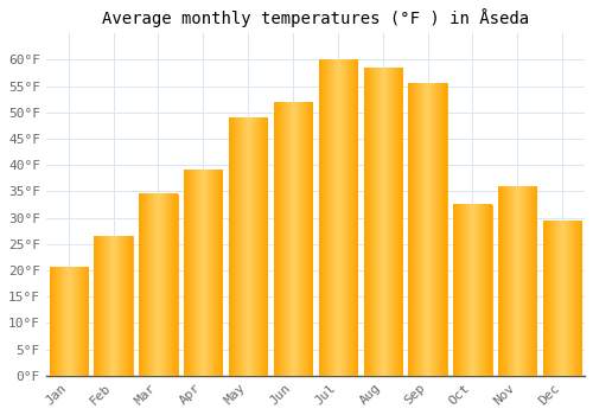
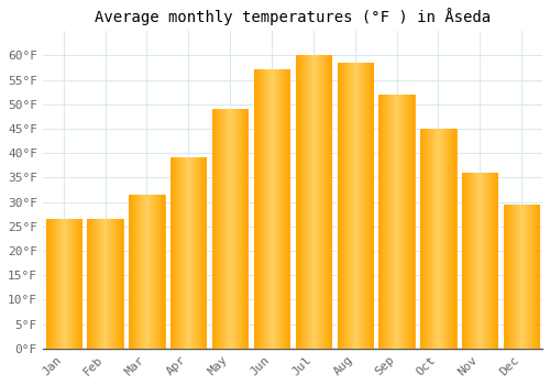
Jan: 20.5°F -> 26.5°F
Mar: 34.5°F -> 31.5°F
Jun: 52.0°F -> 57.0°F
Sep: 55.5°F -> 52.0°F
Oct: 32.5°F -> 45.0°F
